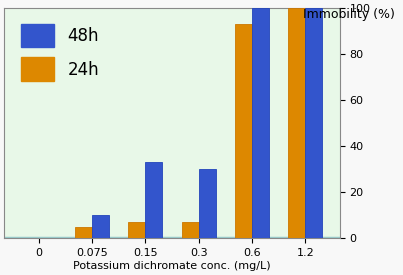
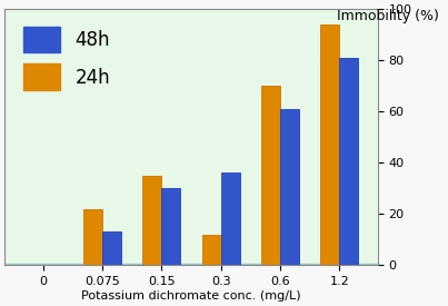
24h/0.075: 5 -> 22
48h/0.075: 10 -> 13
24h/0.15: 7 -> 35
48h/0.15: 33 -> 30
24h/0.3: 7 -> 12
48h/0.3: 30 -> 36
24h/0.6: 93 -> 70
48h/0.6: 100 -> 61
24h/1.2: 100 -> 94
48h/1.2: 100 -> 81
